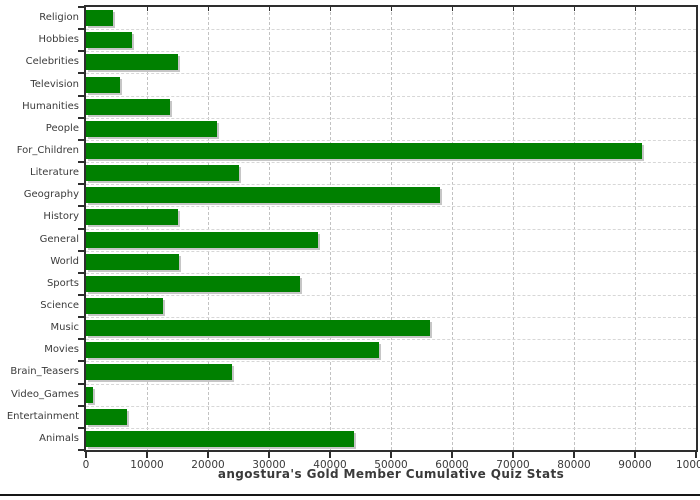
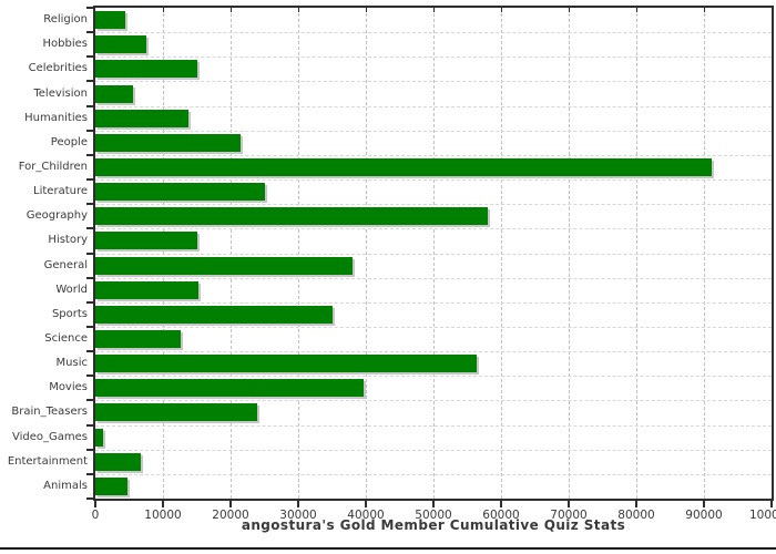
Movies: 48000 -> 40000
Animals: 44000 -> 5000
